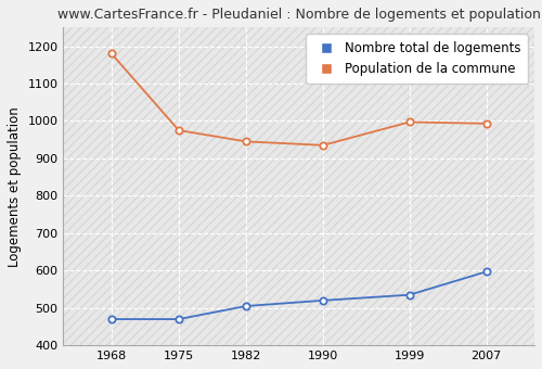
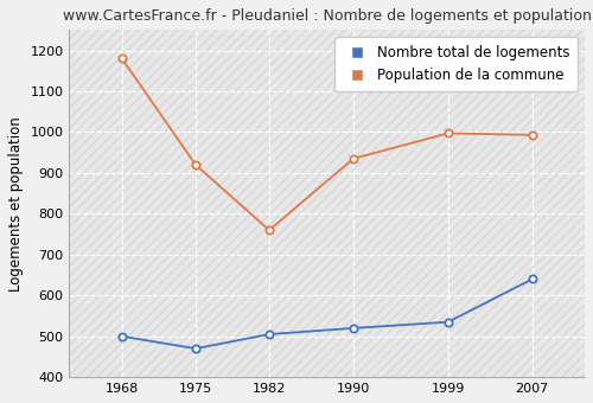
Nombre total de logements/1968: 470 -> 500
Population de la commune/1975: 975 -> 920
Population de la commune/1982: 945 -> 760
Nombre total de logements/2007: 597 -> 640
